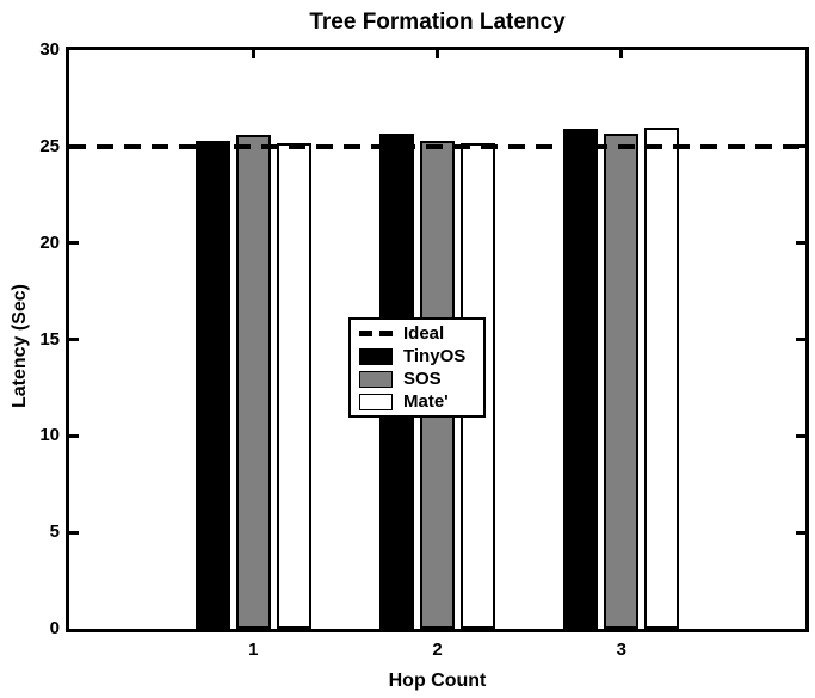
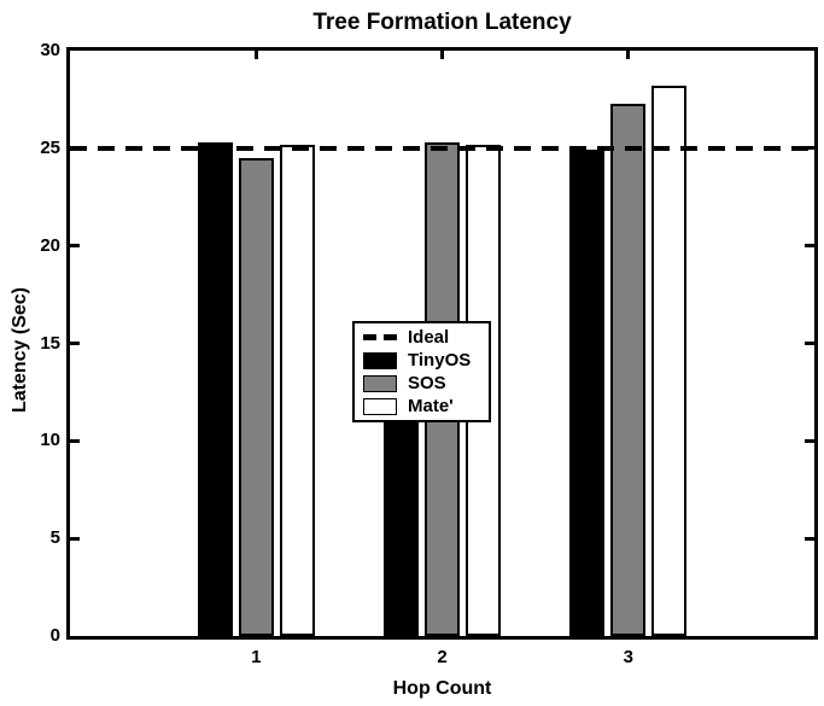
SOS/1: 25.6 -> 24.5
TinyOS/2: 25.7 -> 15.0
TinyOS/3: 25.9 -> 24.9
SOS/3: 25.7 -> 27.3
Mate'/3: 26.0 -> 28.2
